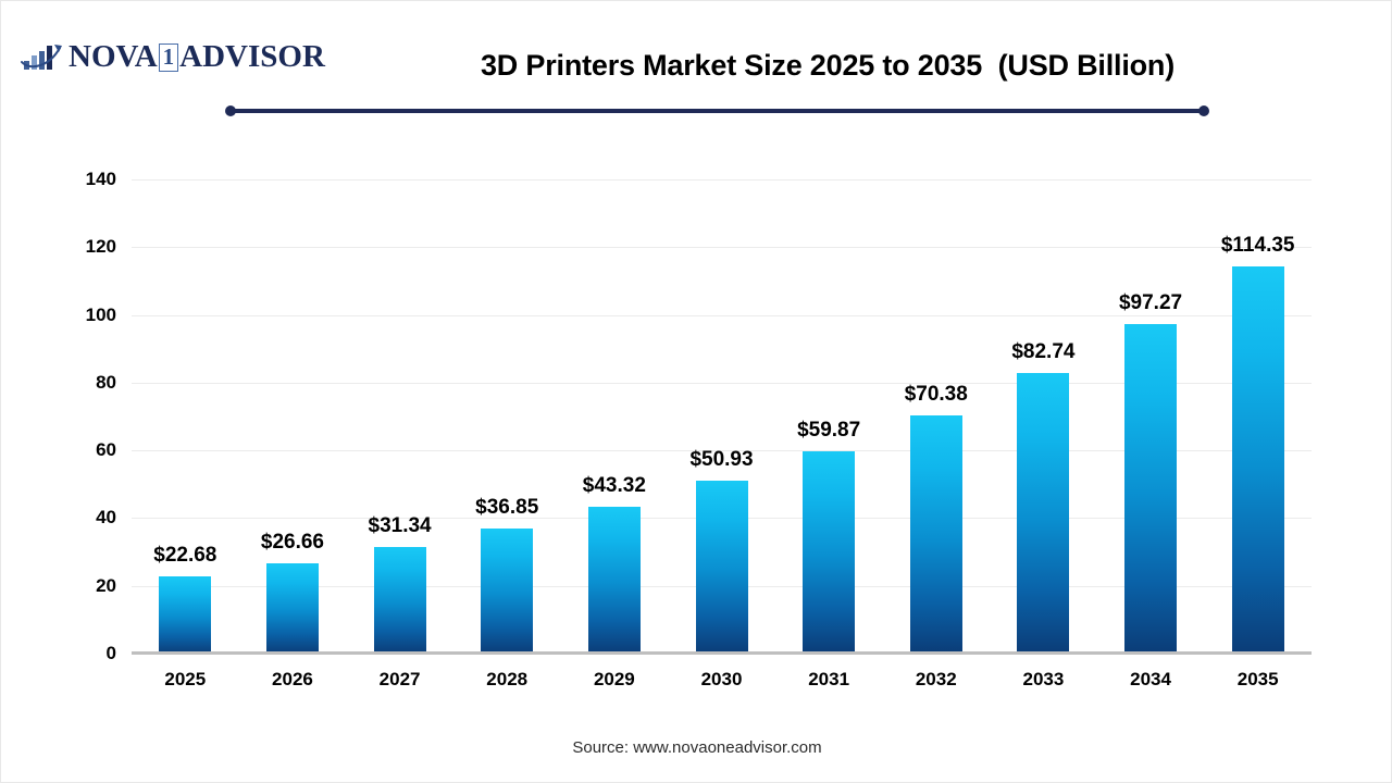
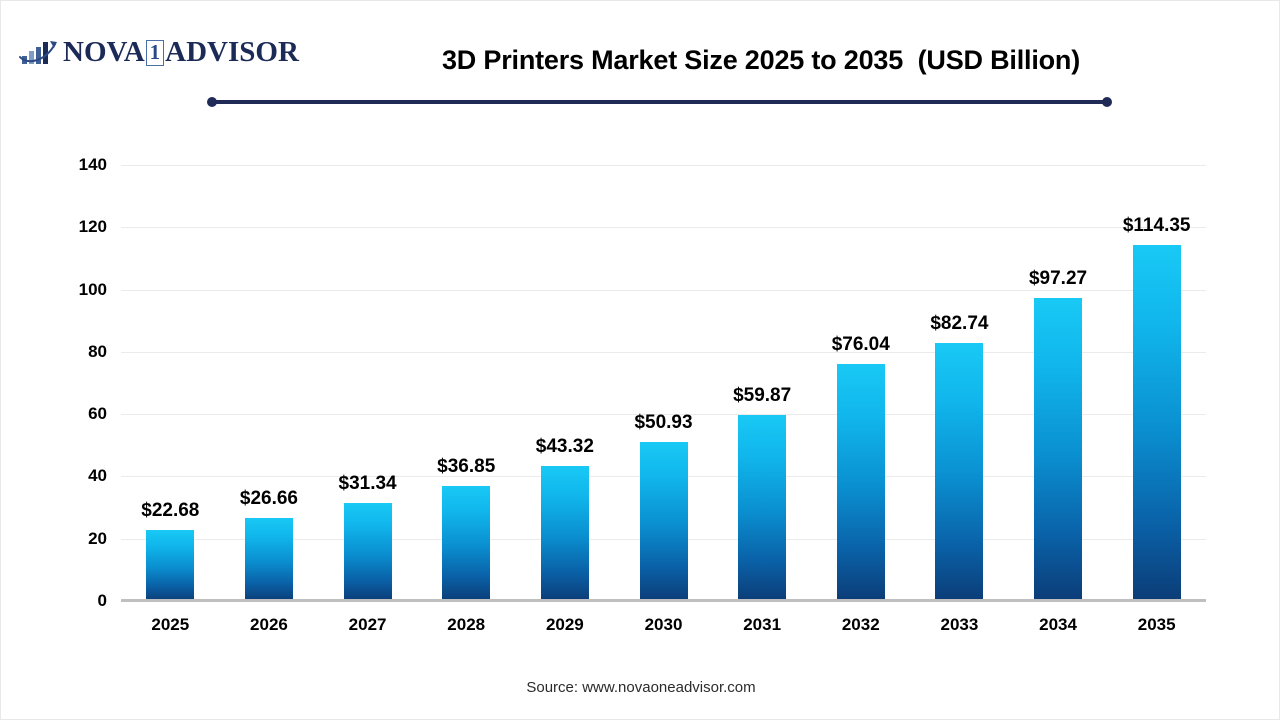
2032: $70.38 -> $76.04
